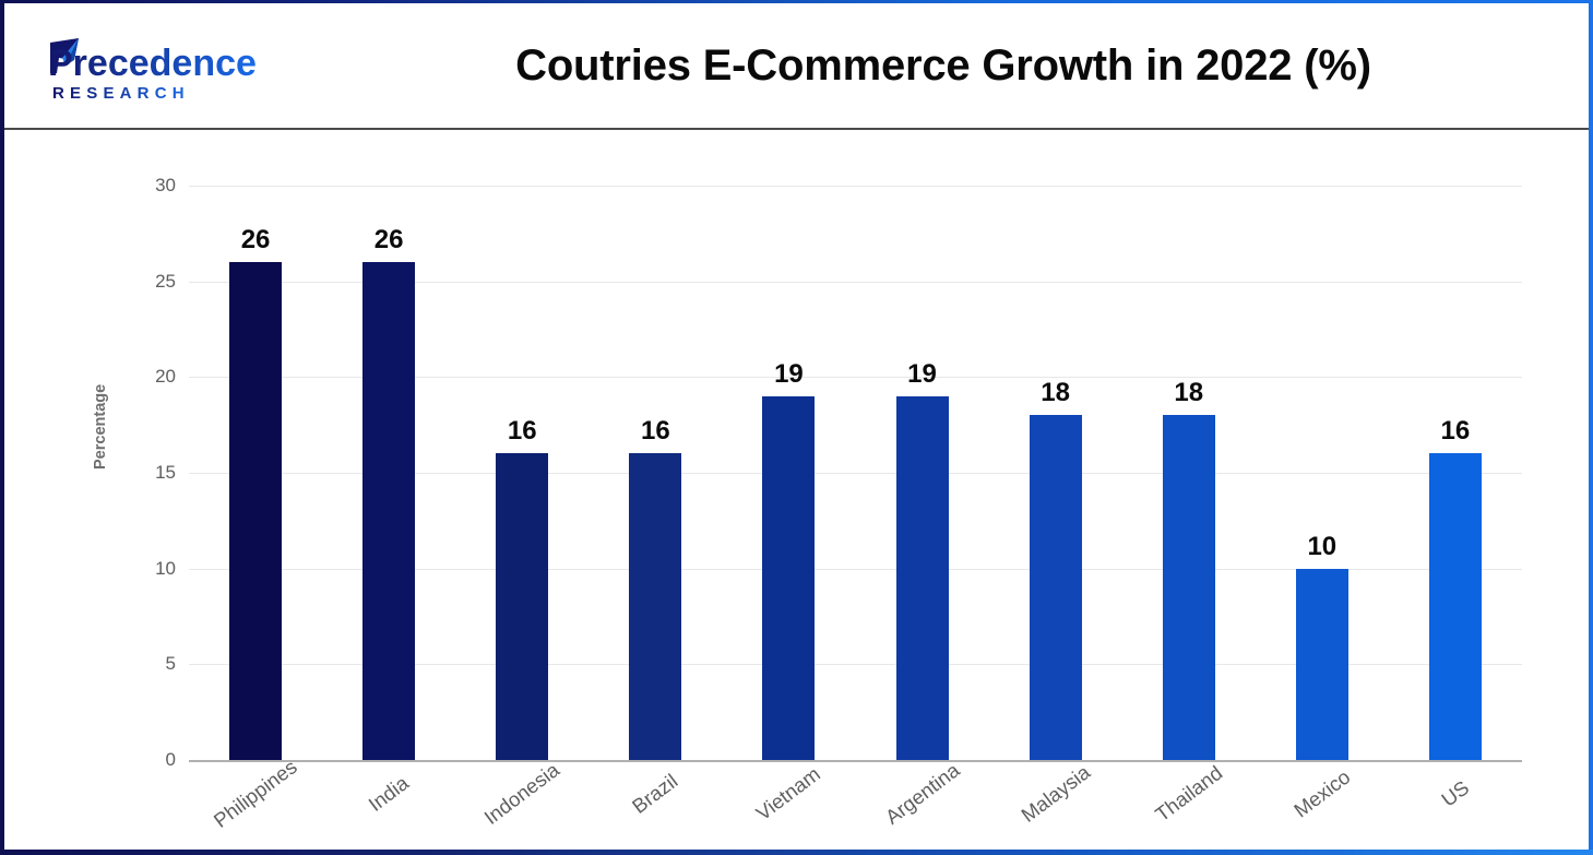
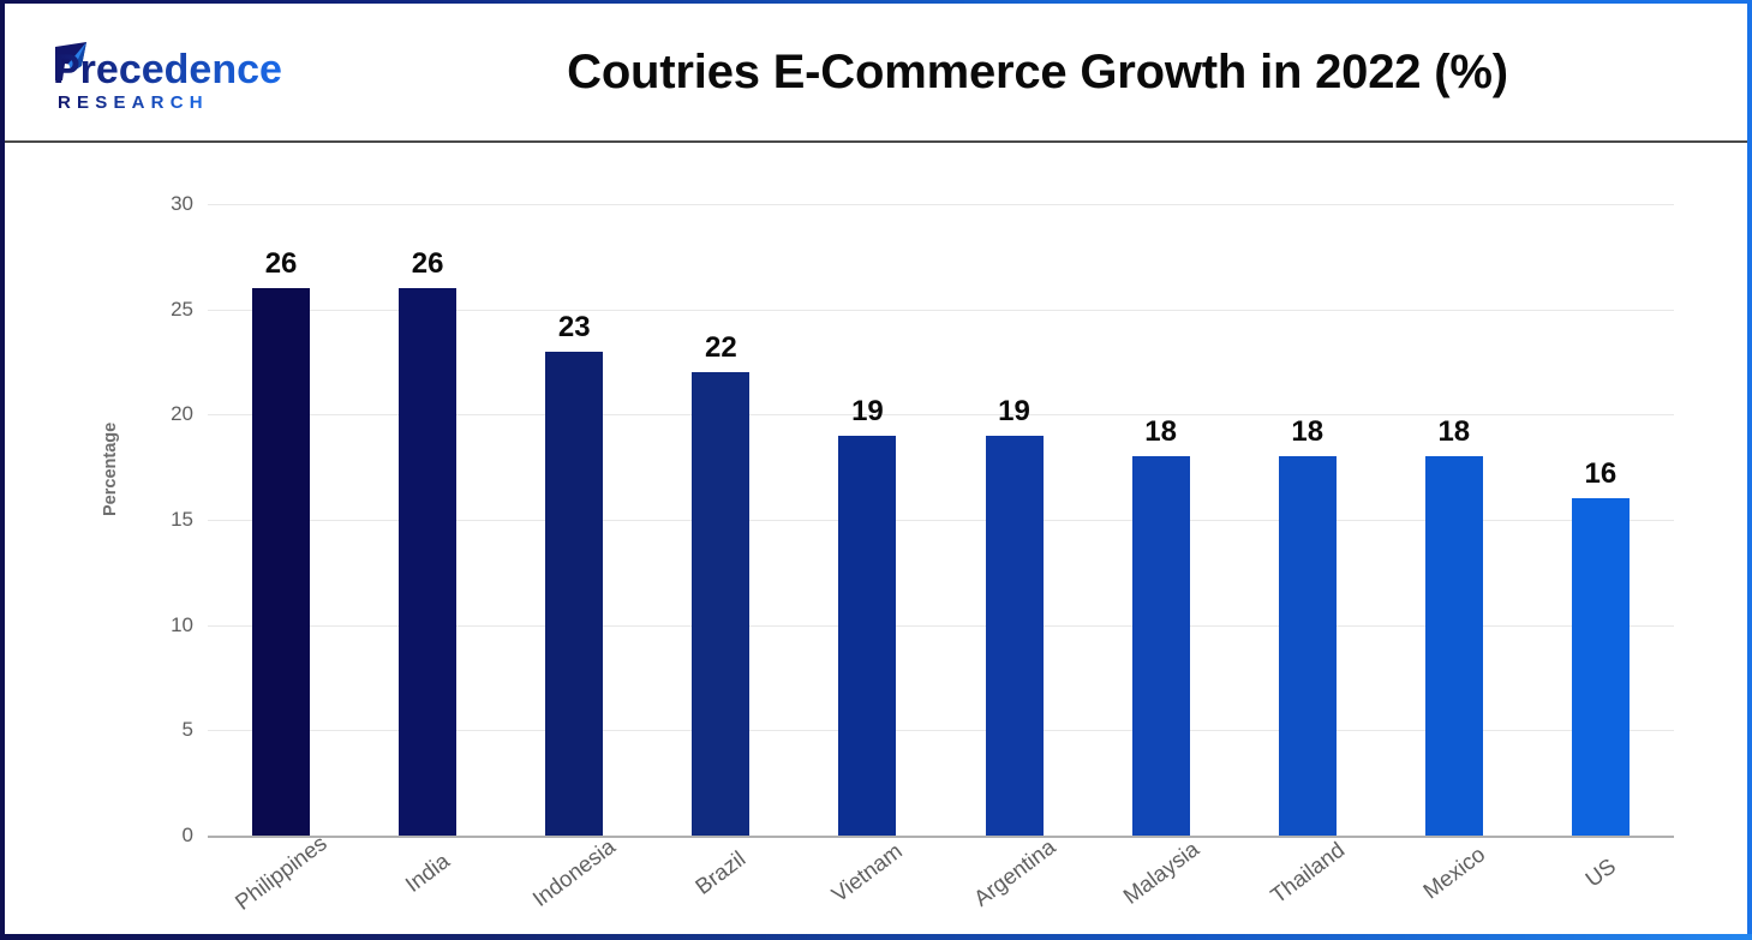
Indonesia: 16 -> 23
Brazil: 16 -> 22
Mexico: 10 -> 18
